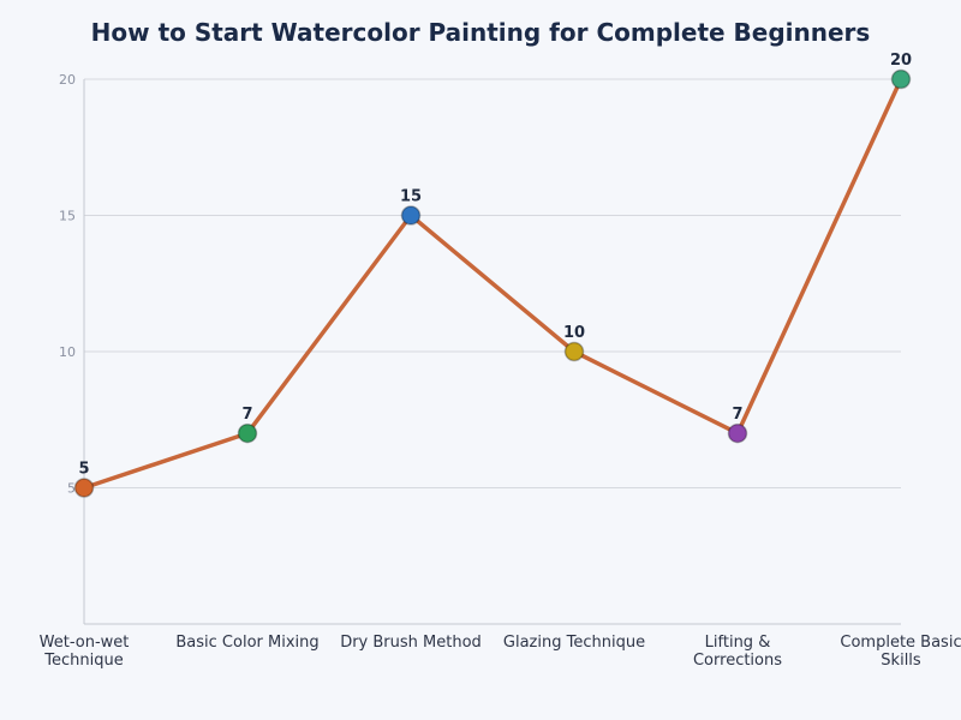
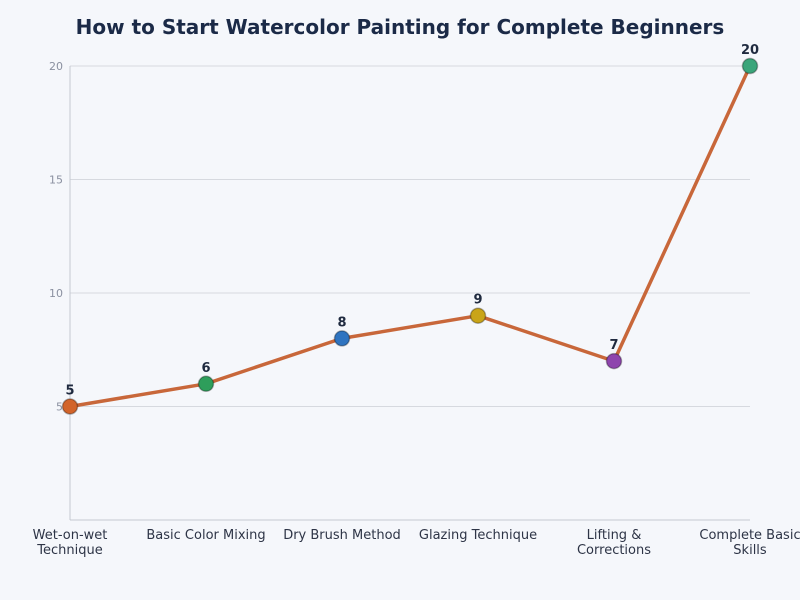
Basic Color Mixing: 7 -> 6
Dry Brush Method: 15 -> 8
Glazing Technique: 10 -> 9
